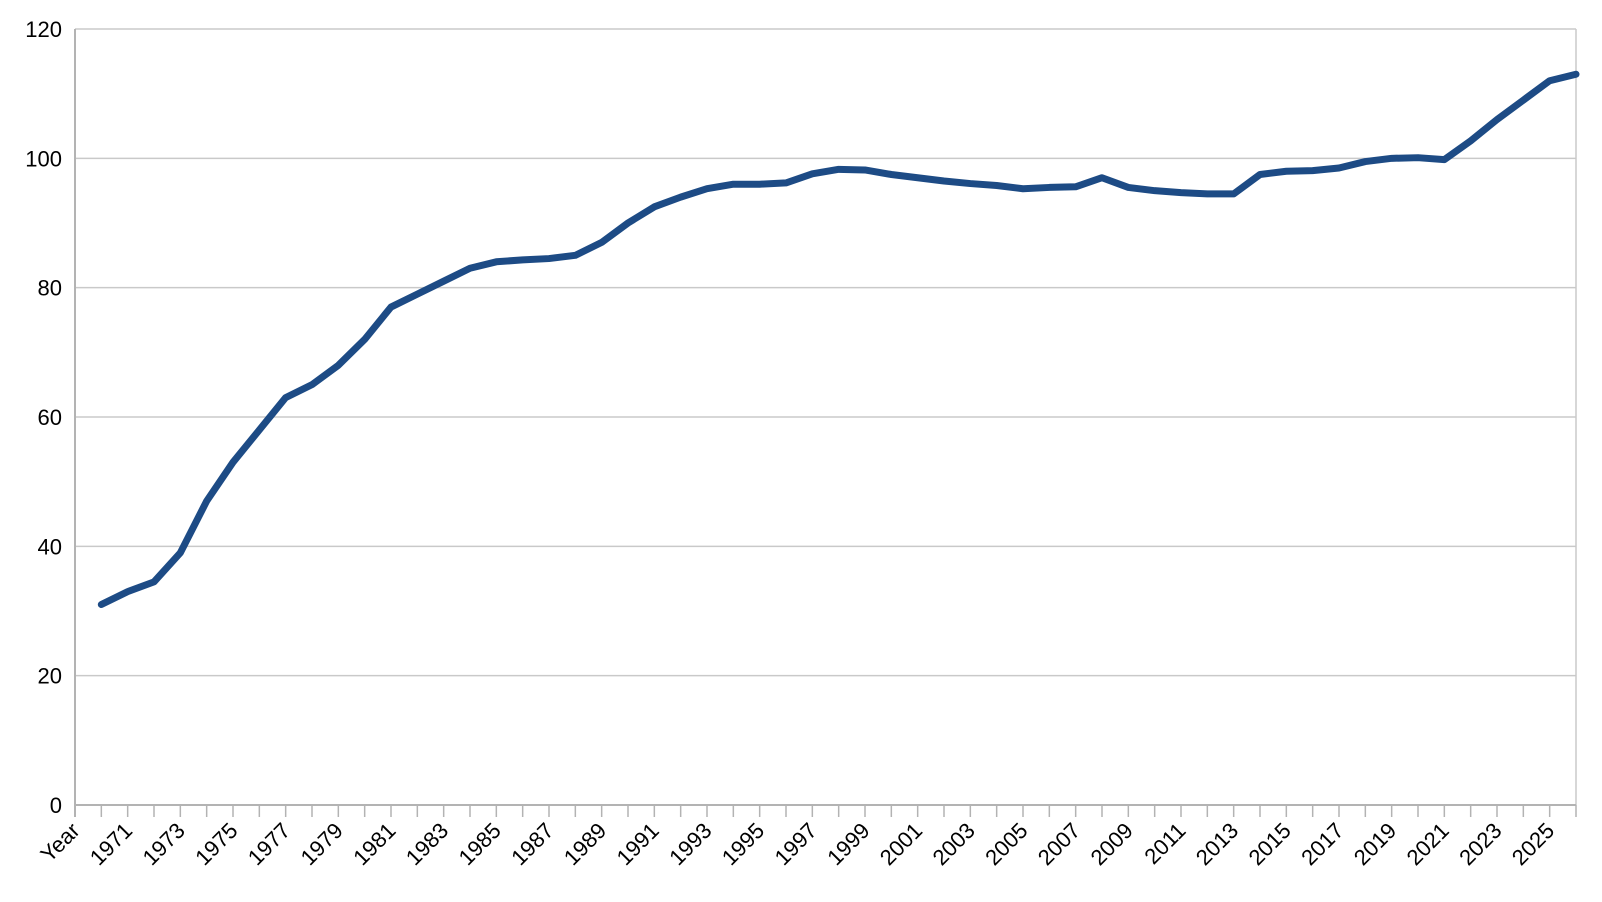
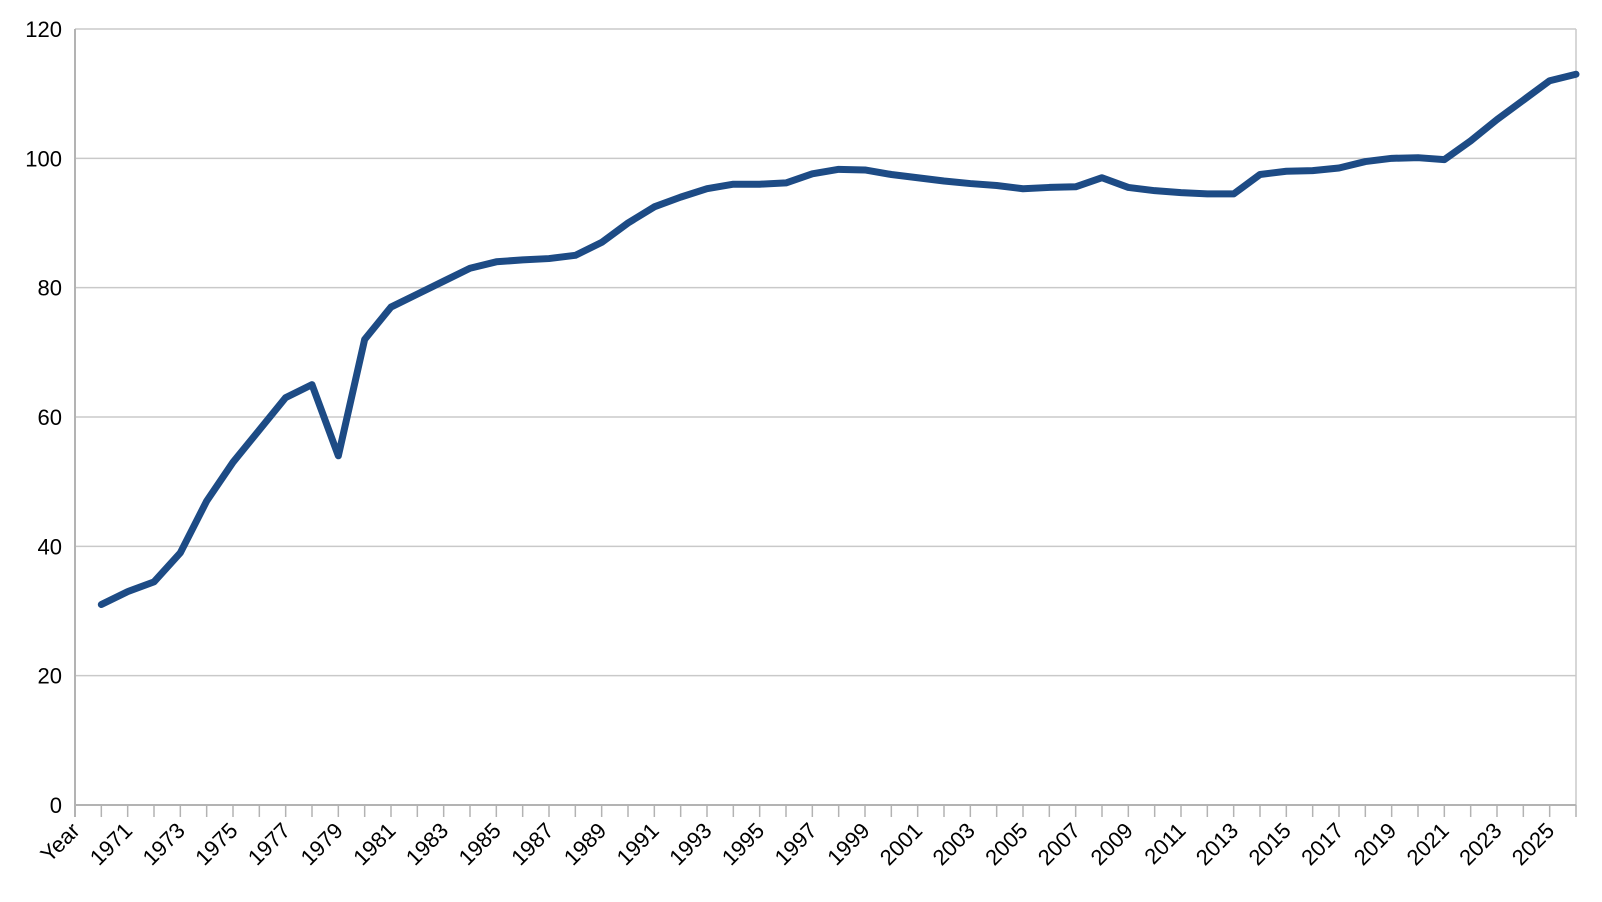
1979: 68 -> 54
